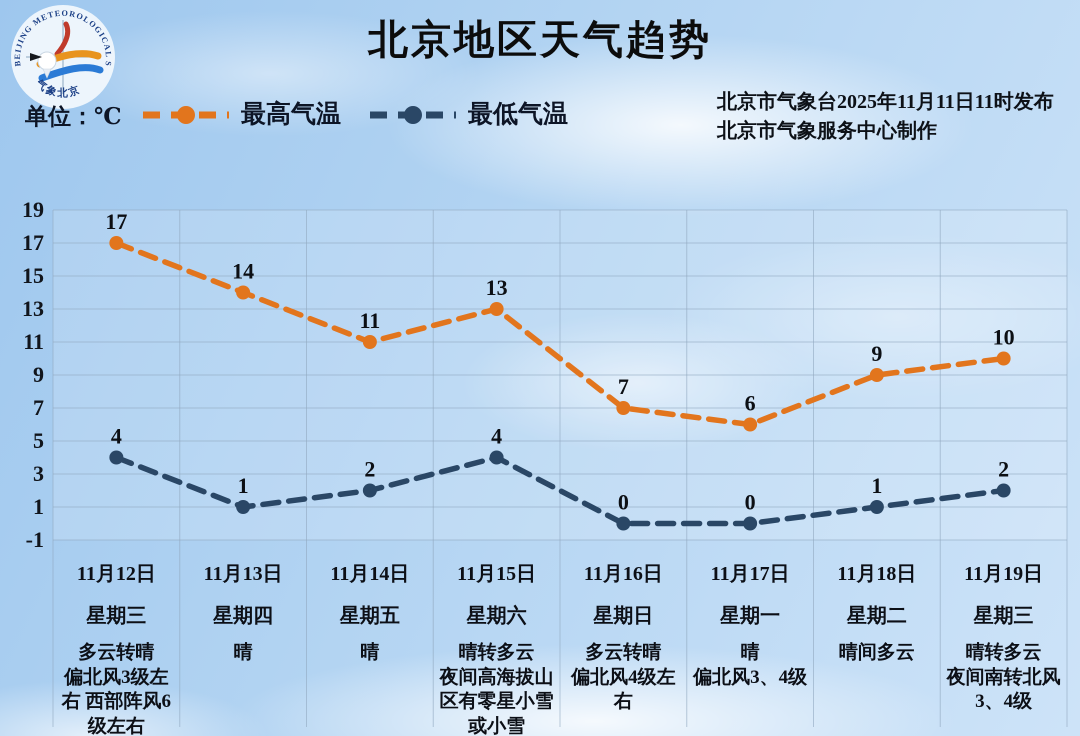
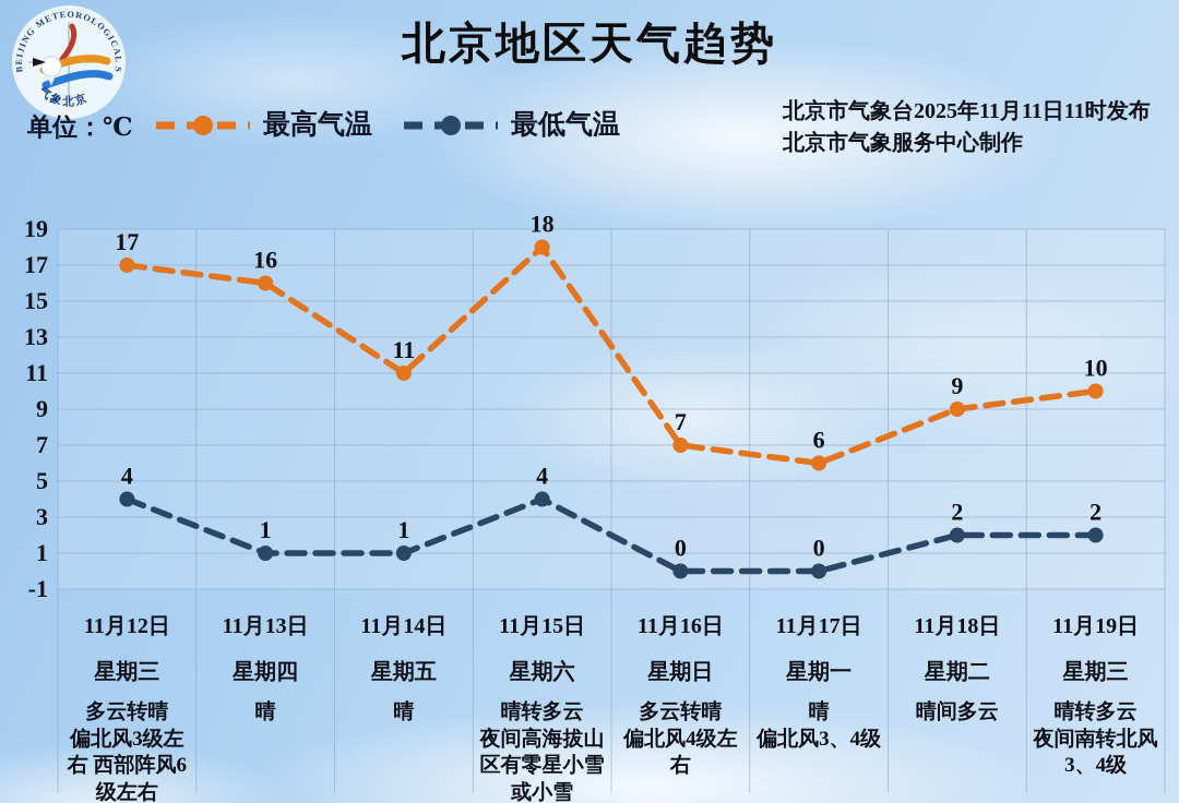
最高气温/11月13日: 14 -> 16
最低气温/11月14日: 2 -> 1
最高气温/11月15日: 13 -> 18
最低气温/11月18日: 1 -> 2
